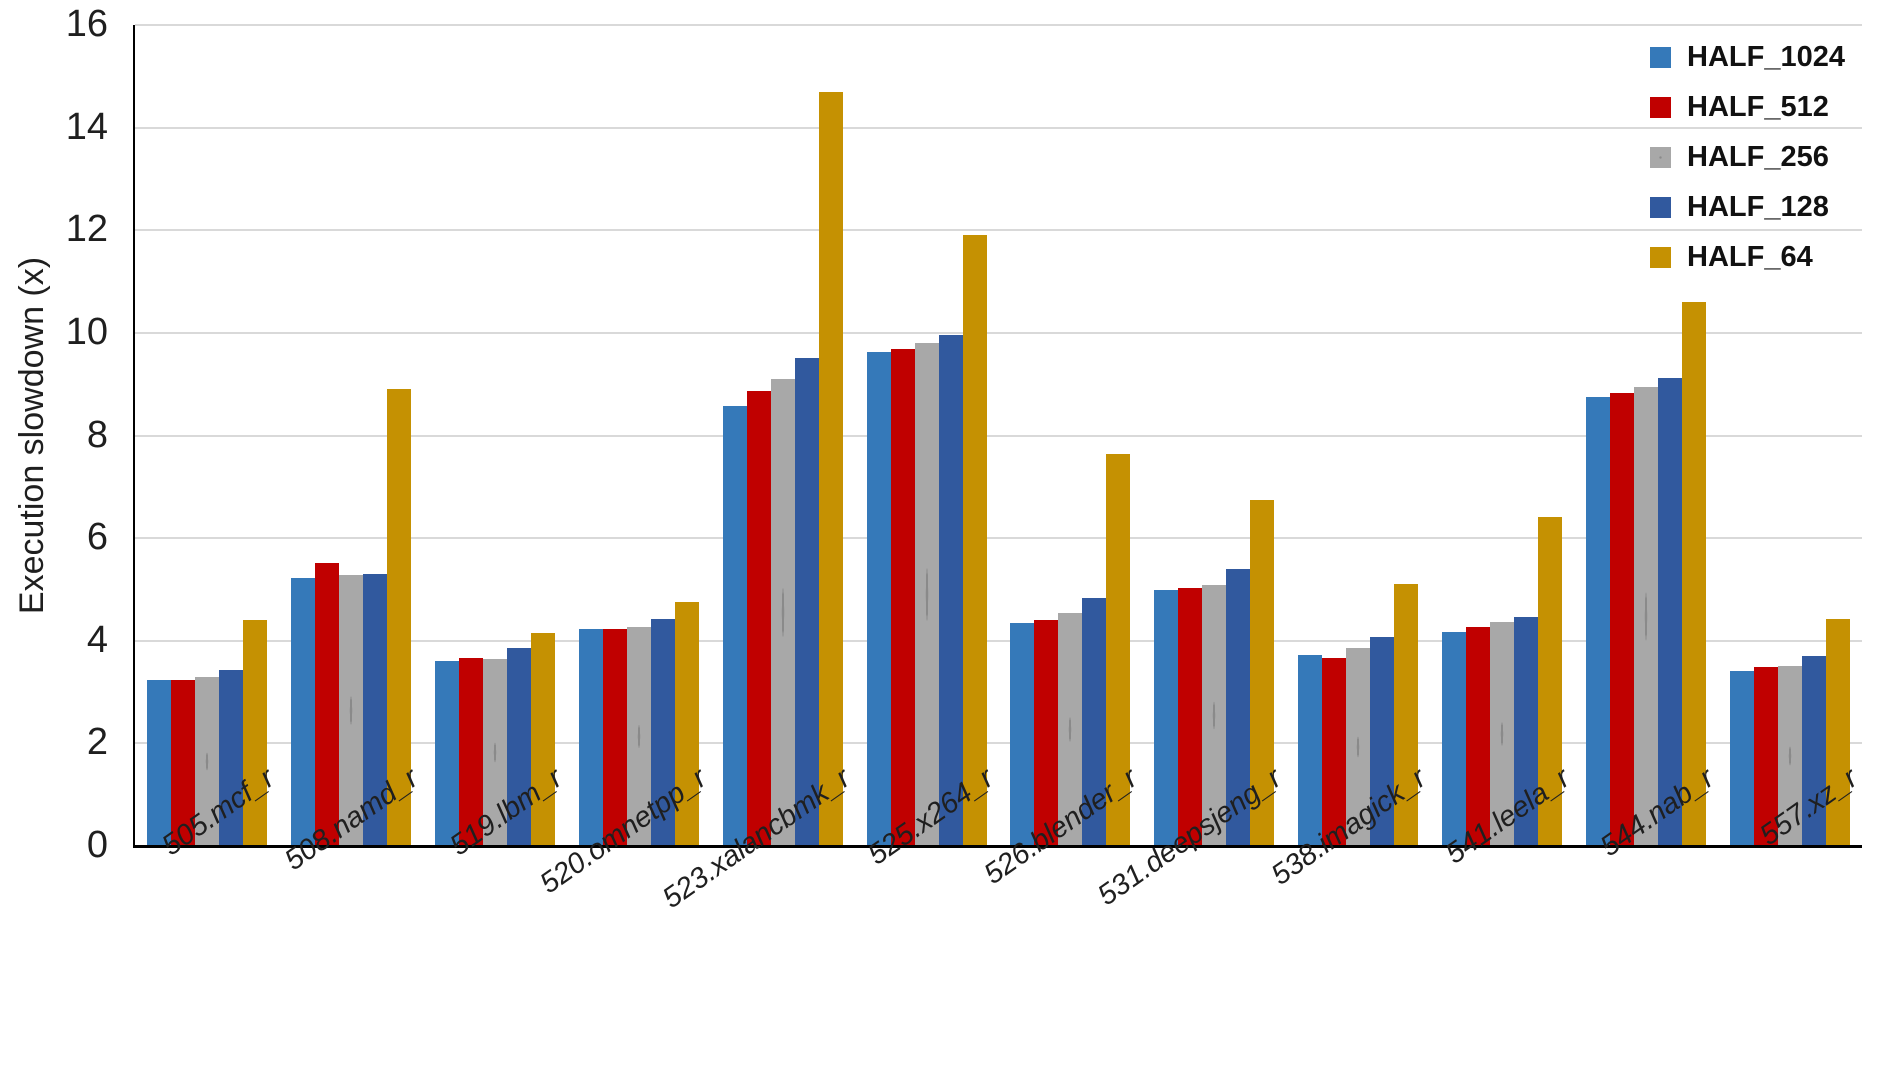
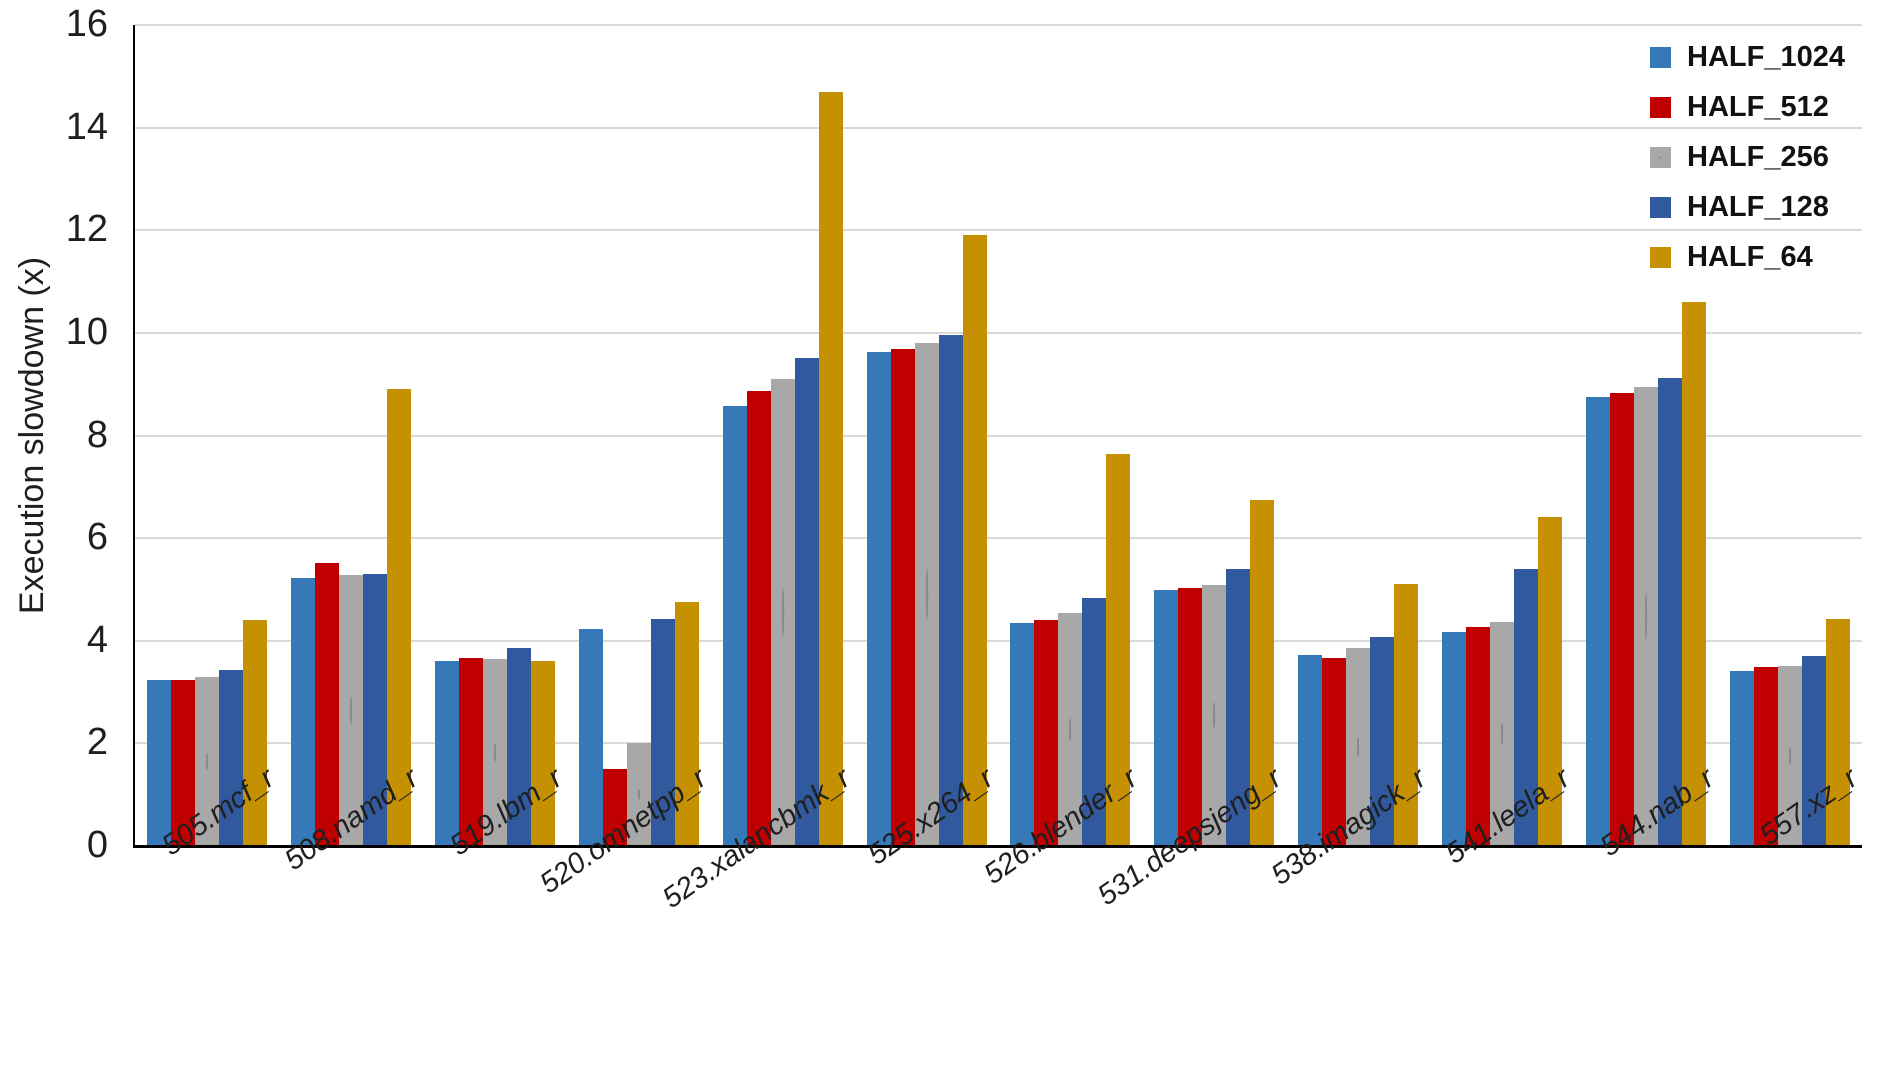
HALF_64/519.lbm_r: 4.2 -> 3.6
HALF_512/520.omnetpp_r: 4.2 -> 1.5
HALF_256/520.omnetpp_r: 4.3 -> 2.0
HALF_128/541.leela_r: 4.5 -> 5.4
